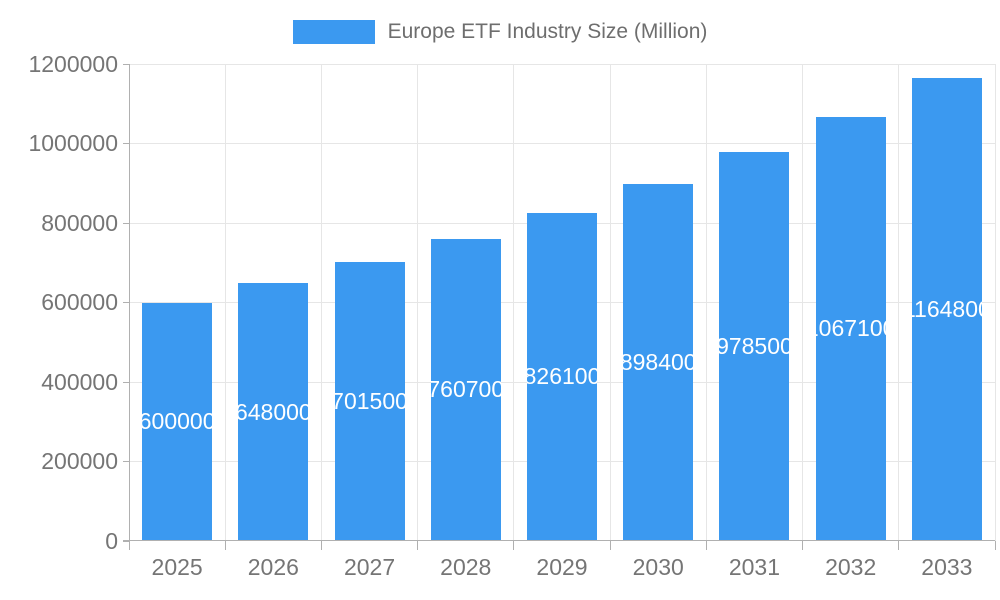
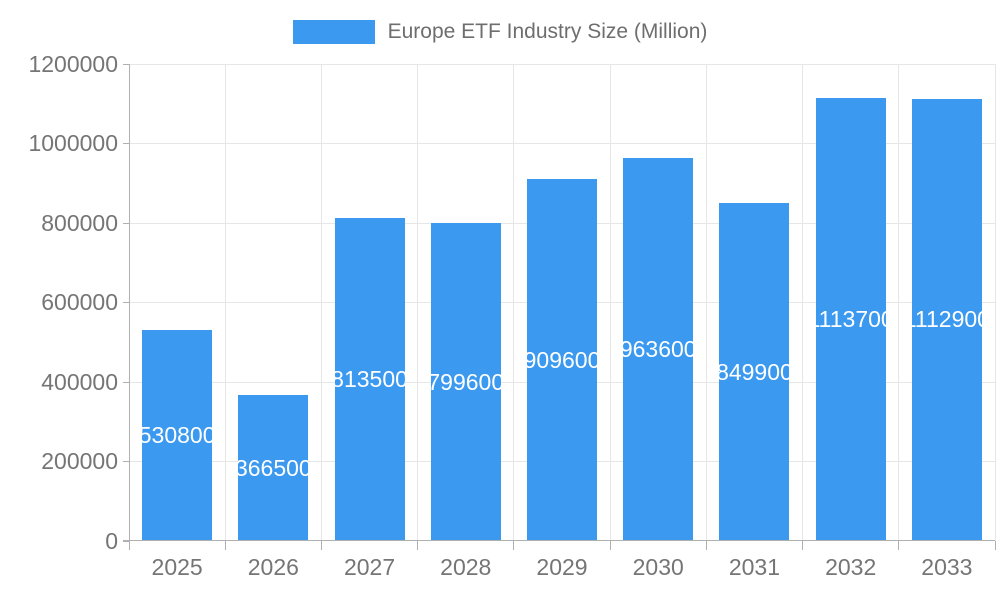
2025: 600000 -> 530800
2026: 648000 -> 366500
2027: 701500 -> 813500
2028: 760700 -> 799600
2029: 826100 -> 909600
2030: 898400 -> 963600
2031: 978500 -> 849900
2032: 1067100 -> 1113700
2033: 1164800 -> 1112900
